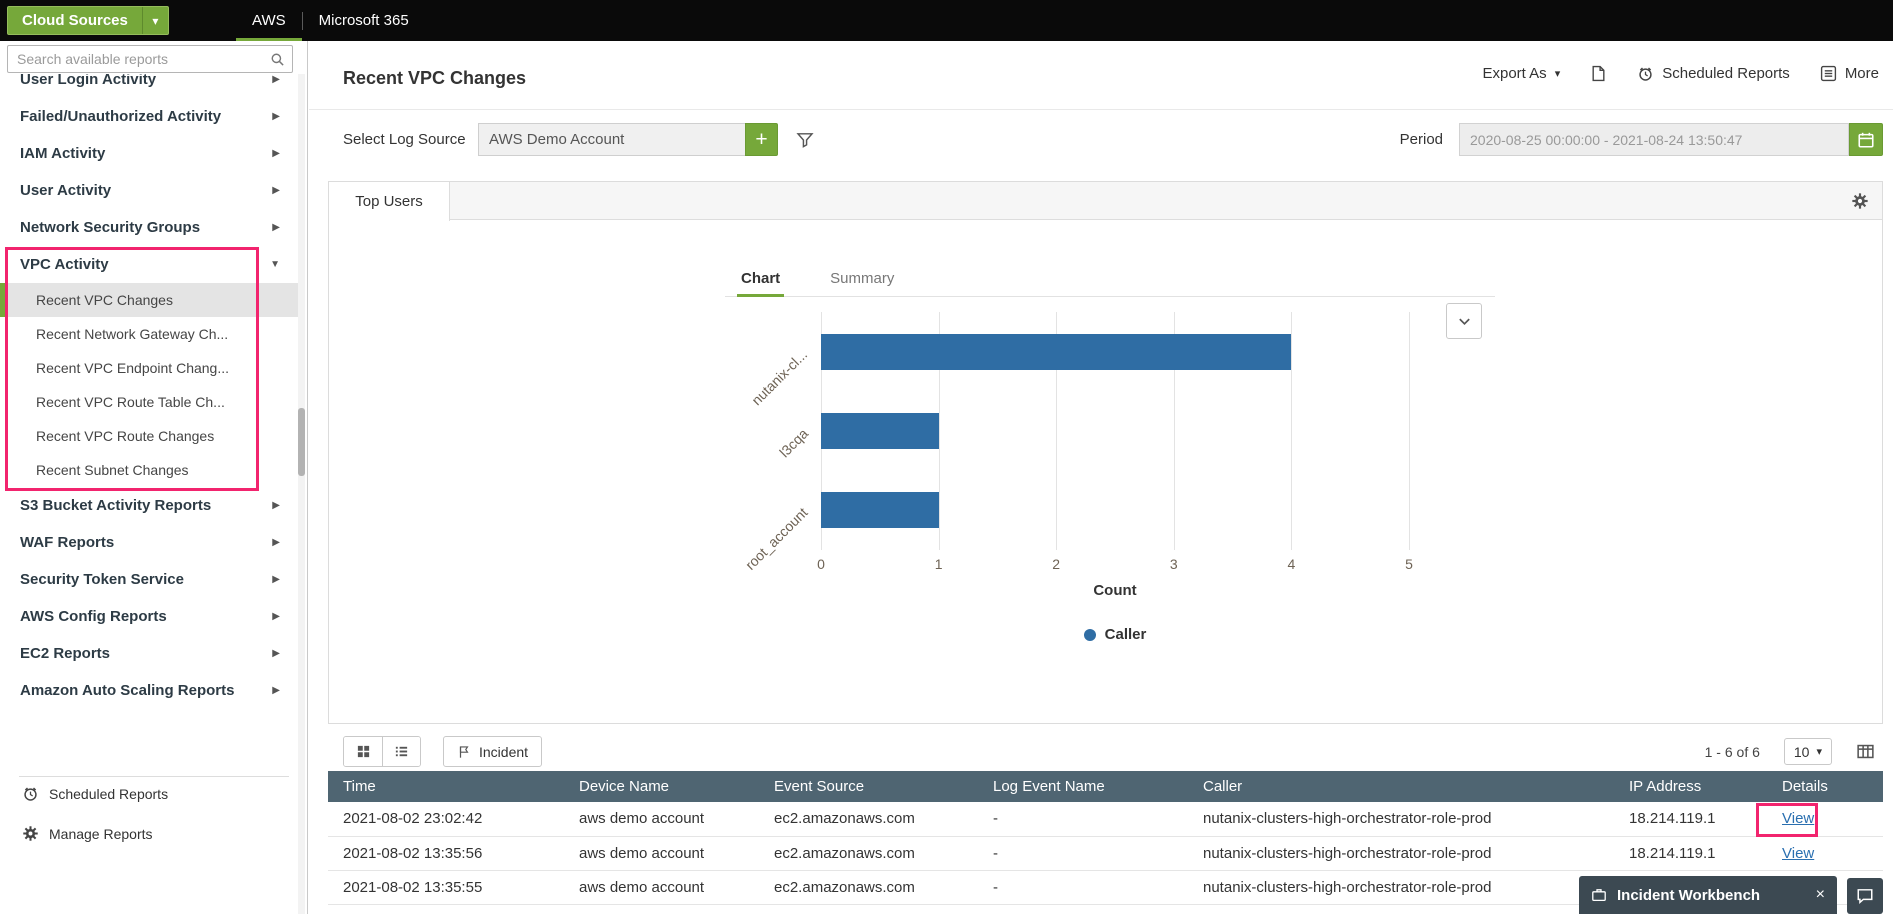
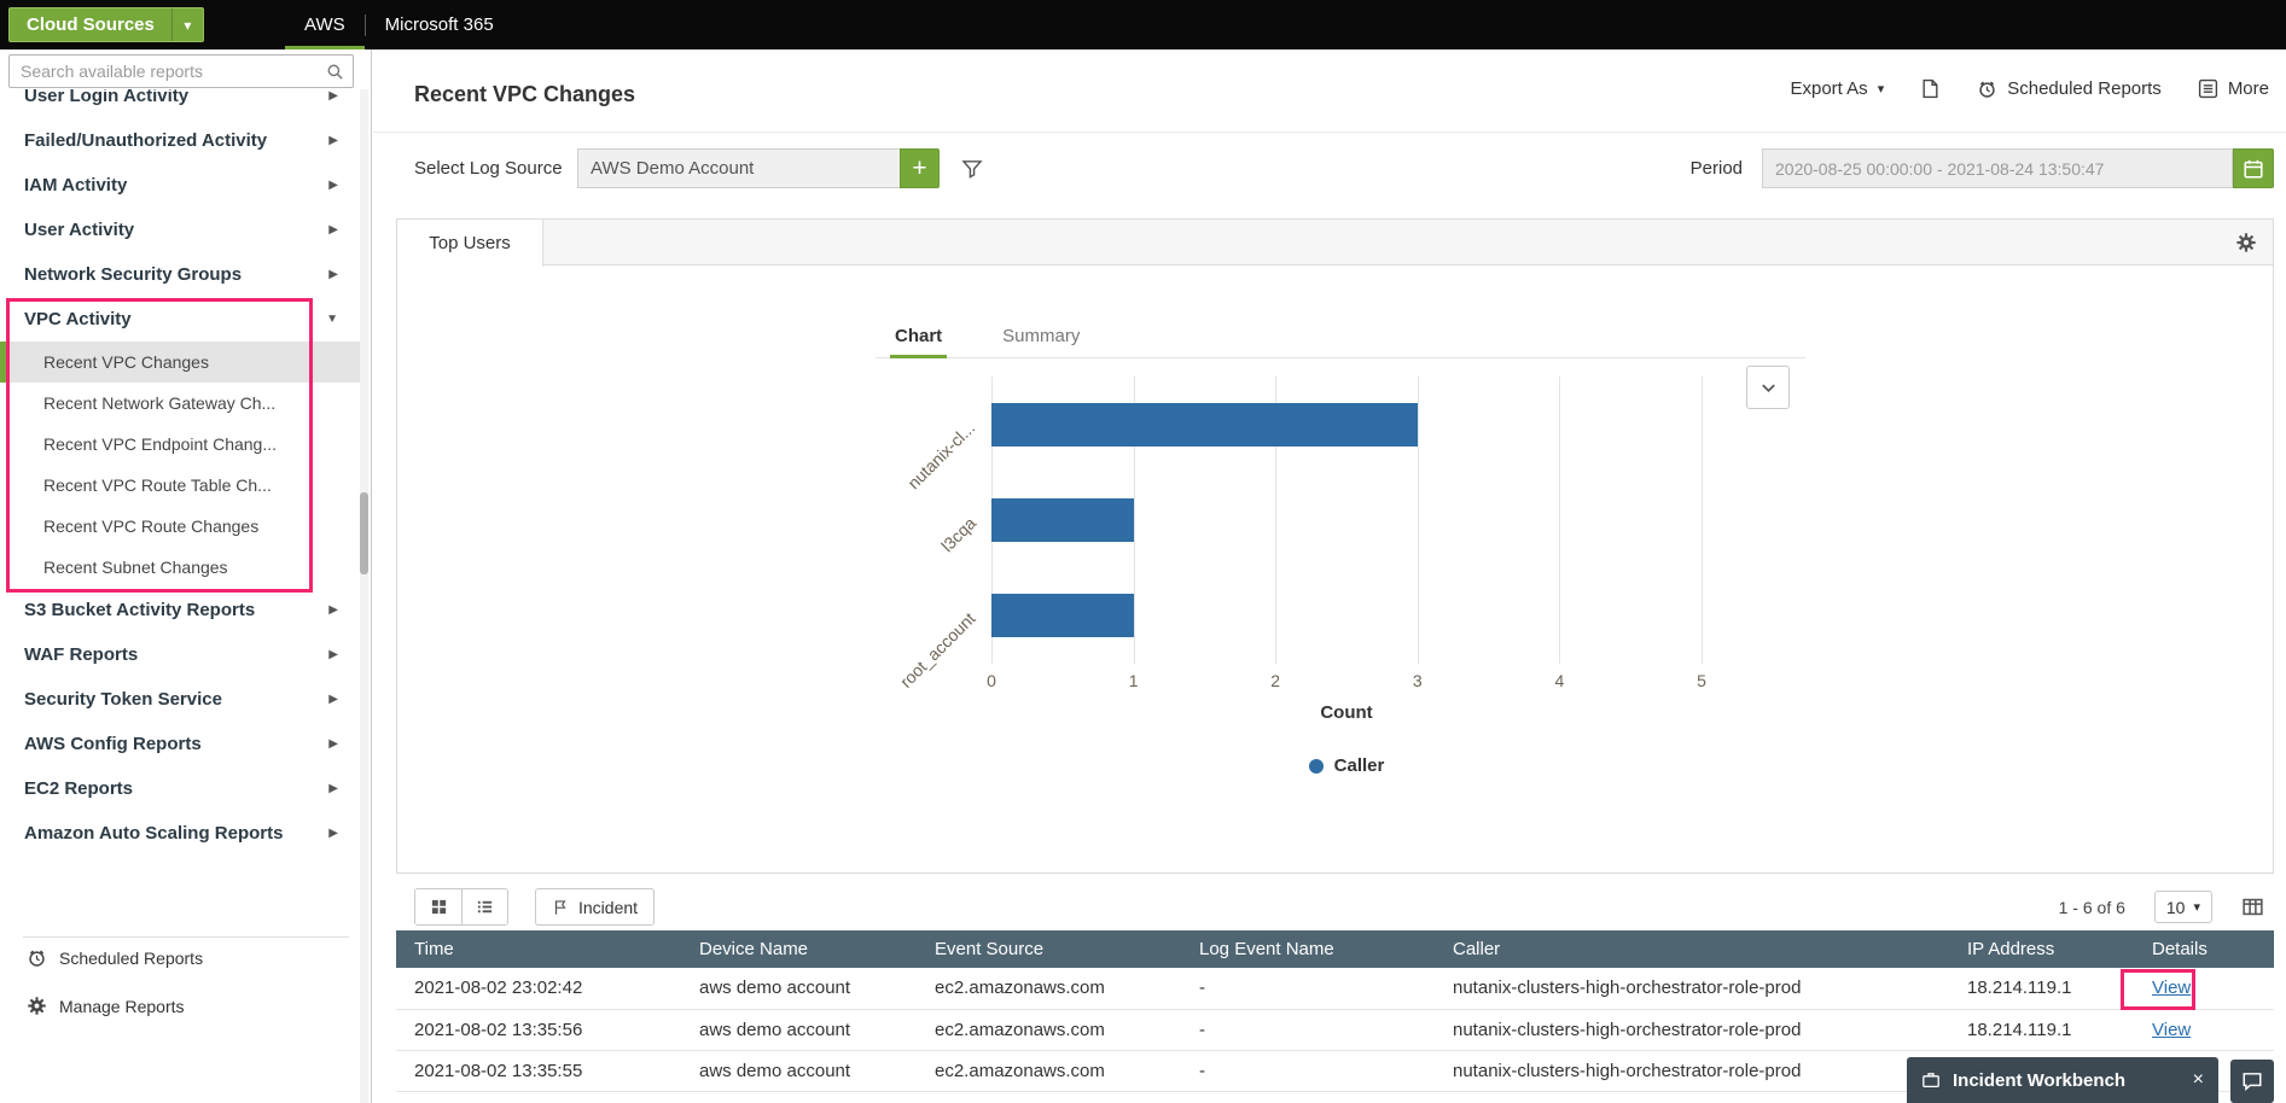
nutanix-cl...: 4 -> 3
